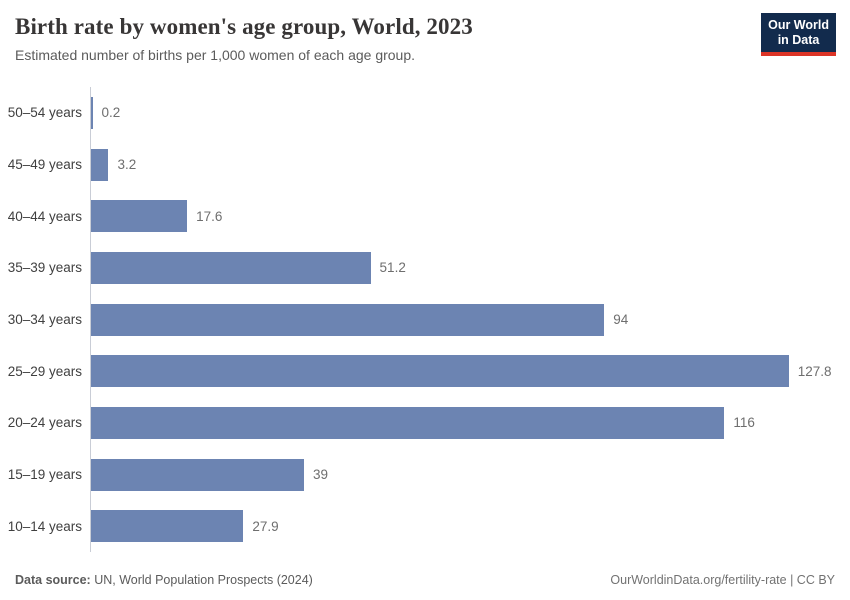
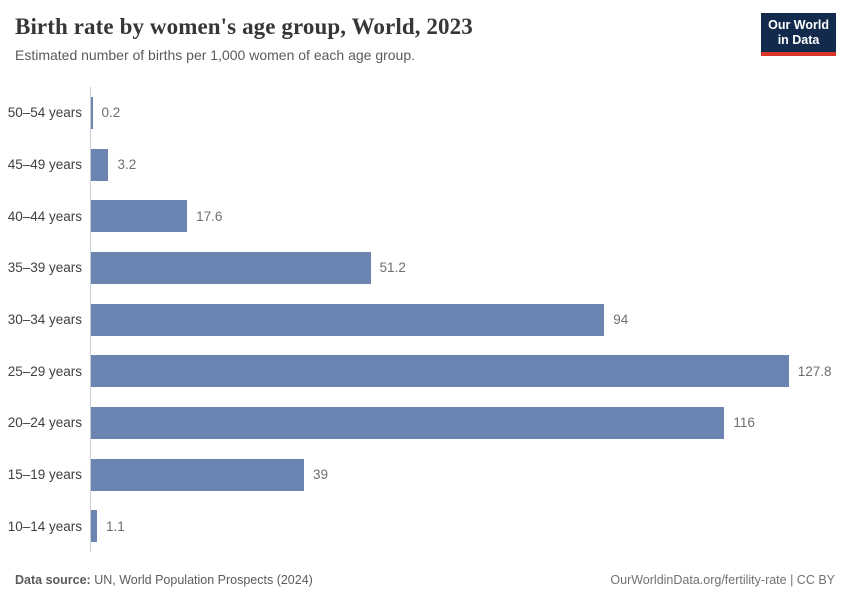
10–14 years: 27.9 -> 1.1
